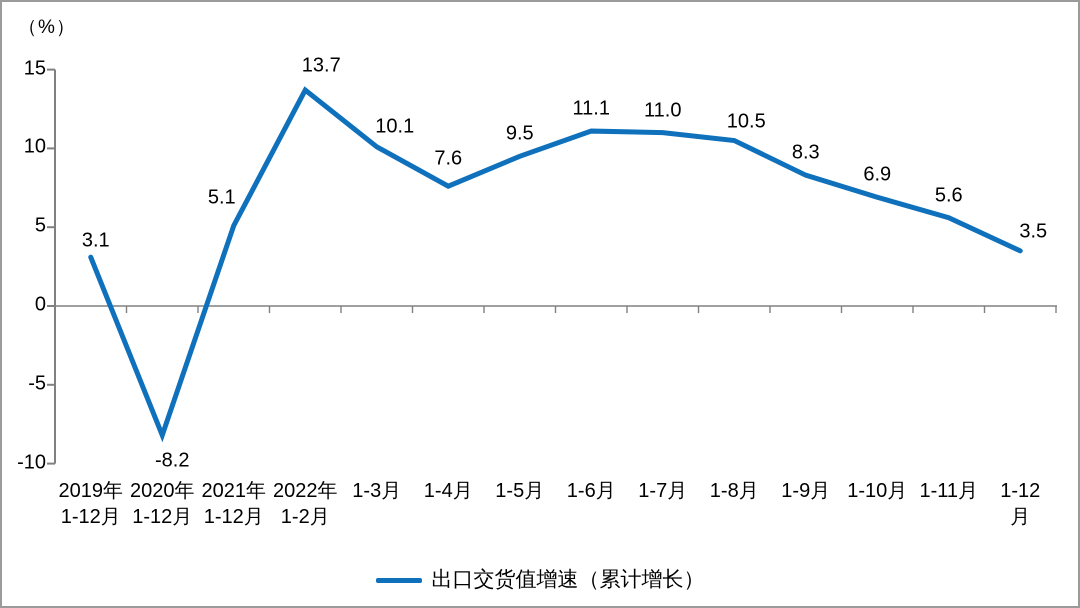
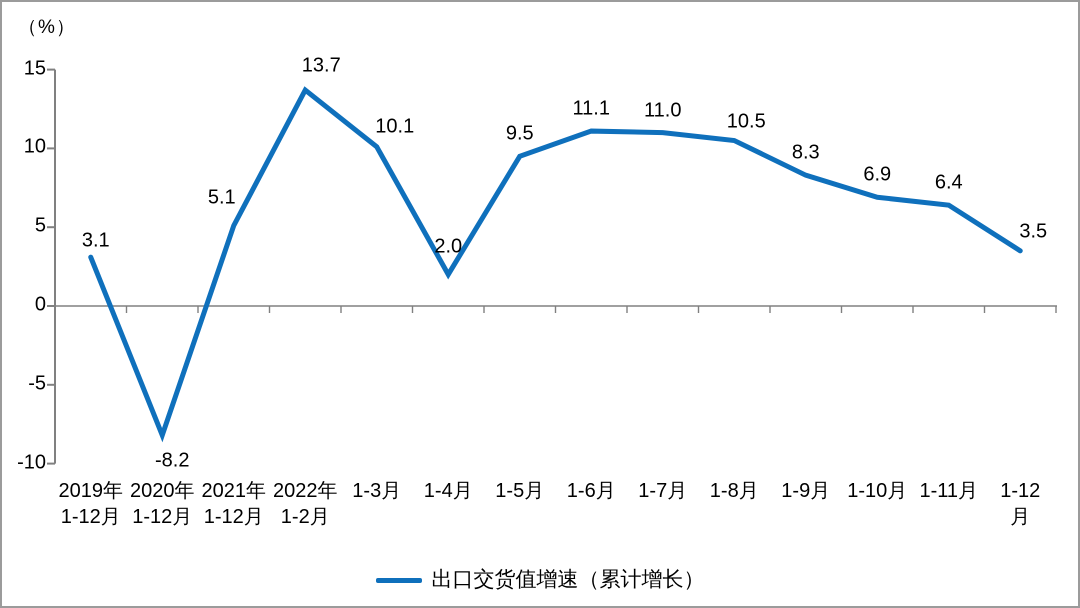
1-4月: 7.6 -> 2.0
1-11月: 5.6 -> 6.4
